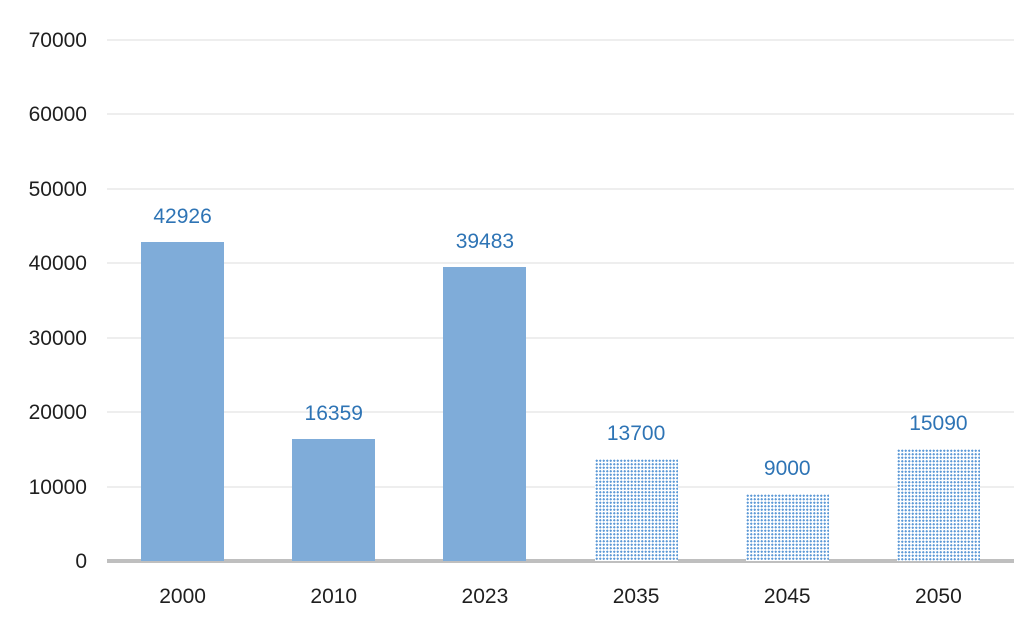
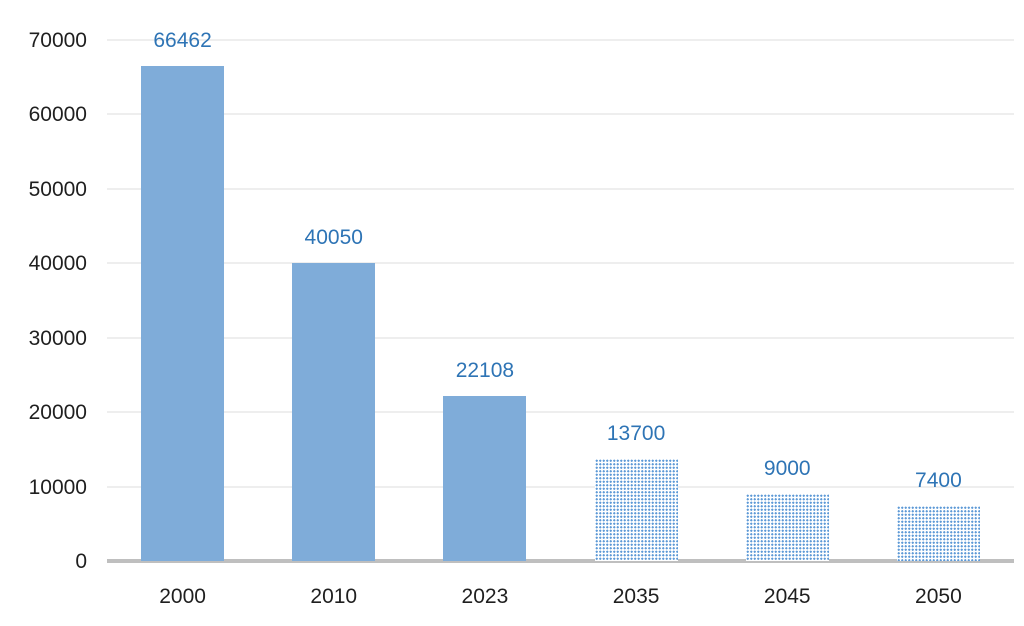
2000: 42926 -> 66462
2010: 16359 -> 40050
2023: 39483 -> 22108
2050: 15090 -> 7400
